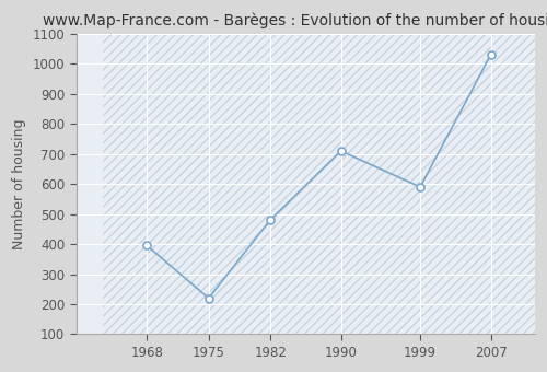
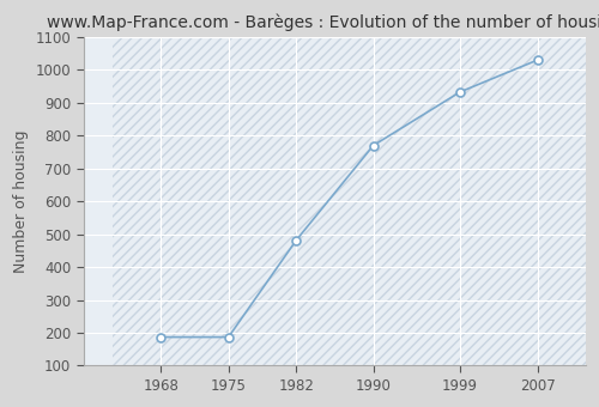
1968: 395 -> 187
1975: 220 -> 187
1990: 710 -> 770
1999: 590 -> 933
